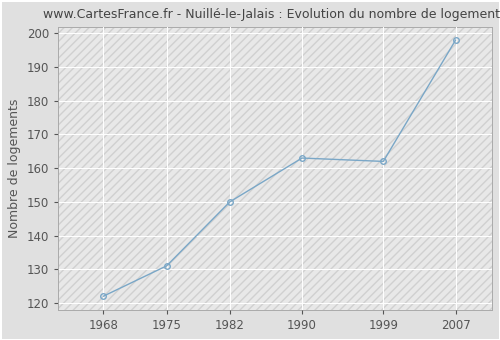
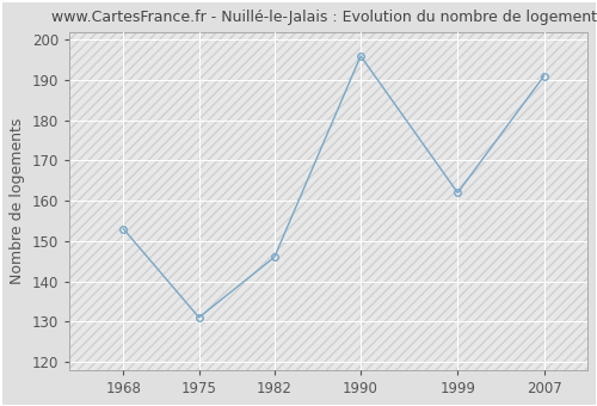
1968: 122 -> 153
1982: 150 -> 146
1990: 163 -> 196
2007: 198 -> 191
